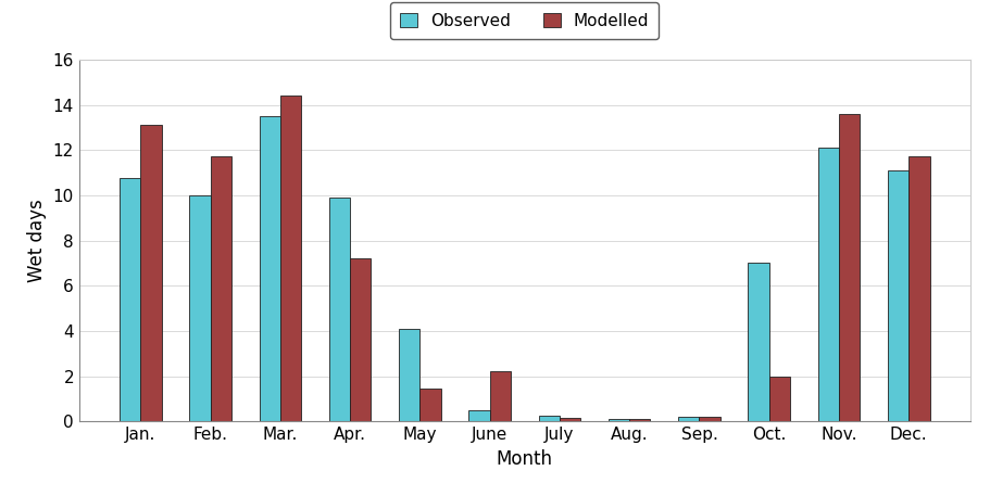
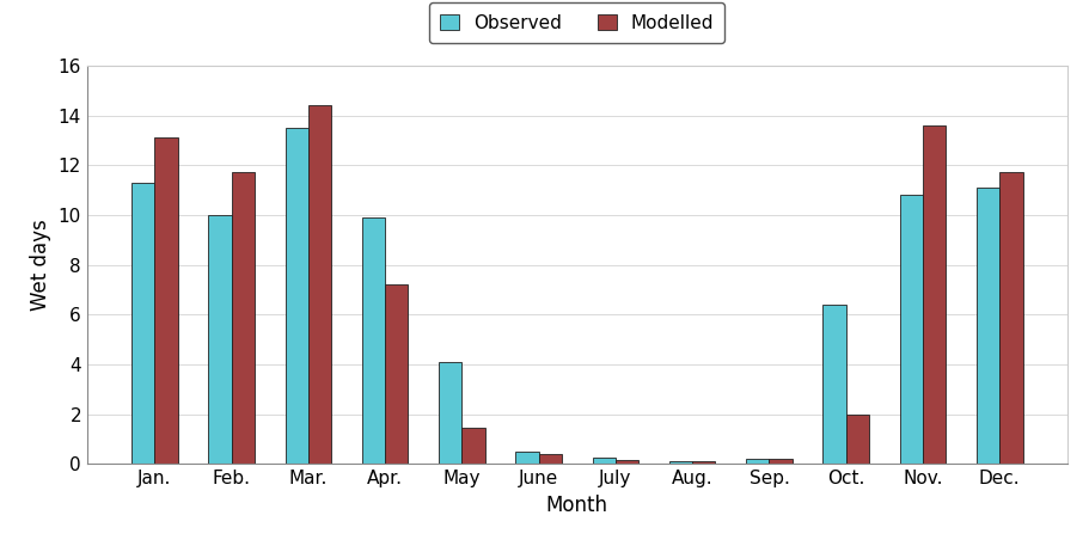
Observed/Jan.: 10.75 -> 11.30
Modelled/June: 2.25 -> 0.40
Observed/Oct.: 7.00 -> 6.40
Observed/Nov.: 12.10 -> 10.80
